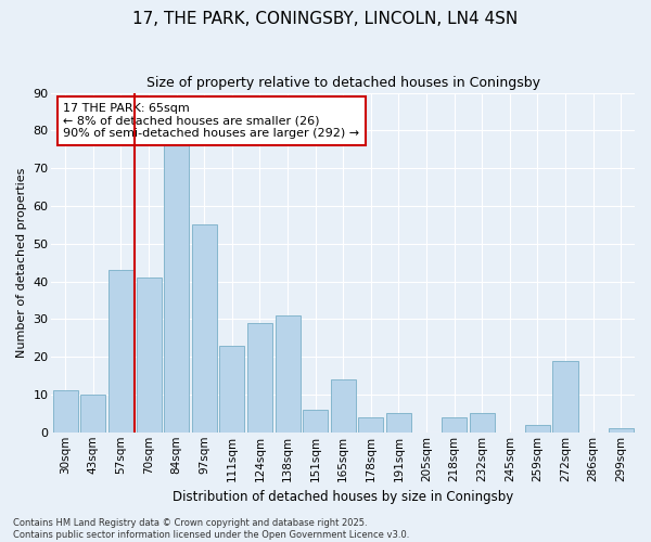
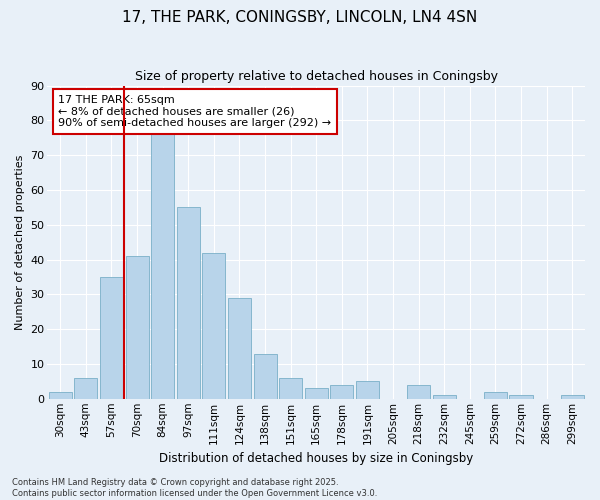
30sqm: 11 -> 2
43sqm: 10 -> 6
57sqm: 43 -> 35
111sqm: 23 -> 42
138sqm: 31 -> 13
165sqm: 14 -> 3
232sqm: 5 -> 1
272sqm: 19 -> 1
